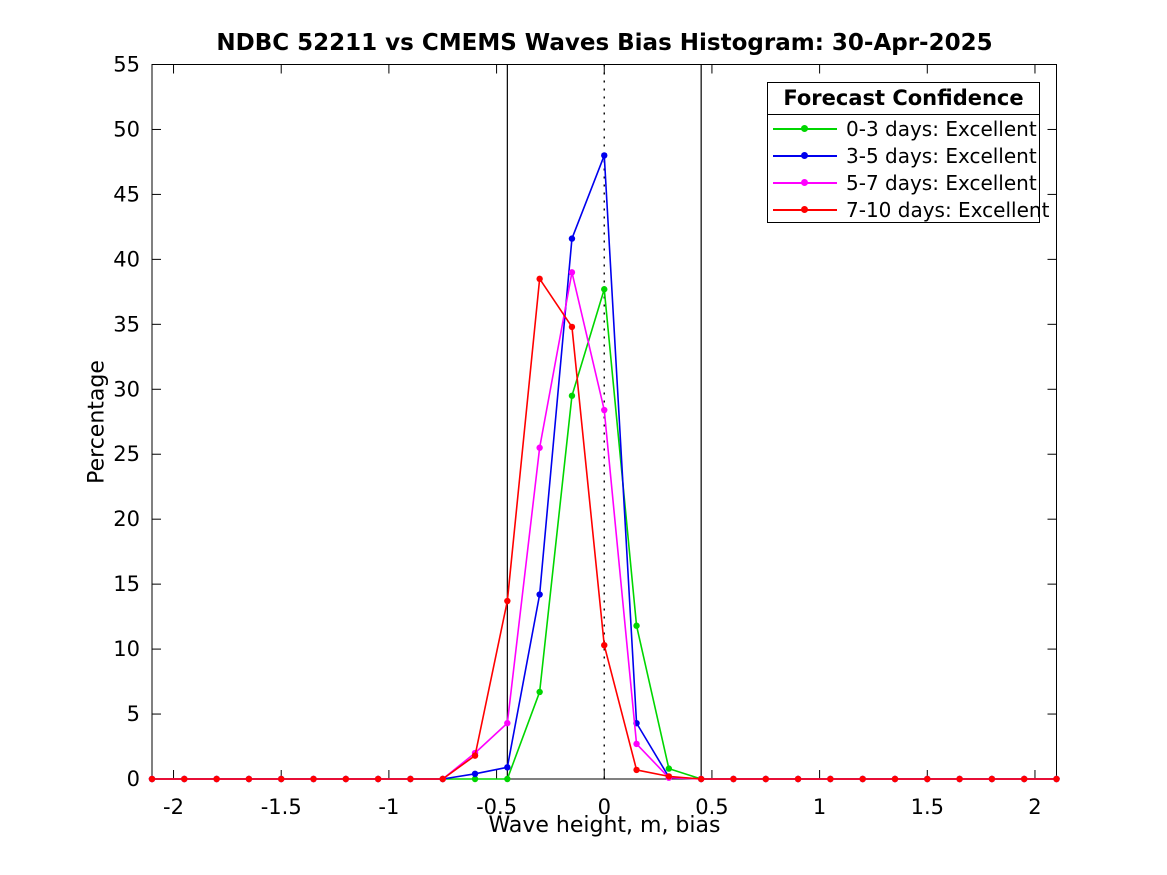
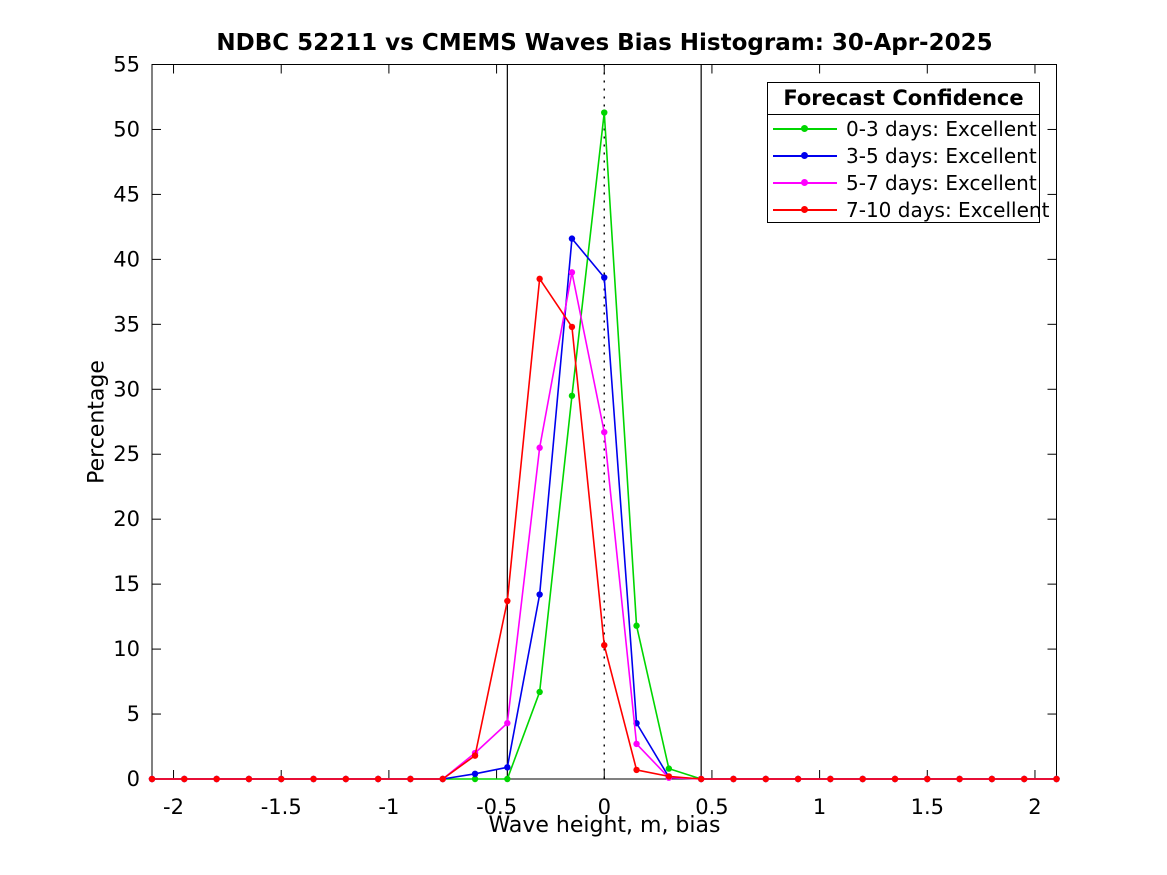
0-3 days: Excellent/0: 37.7 -> 51.3
3-5 days: Excellent/0: 48.0 -> 38.6
5-7 days: Excellent/0: 28.4 -> 26.7
